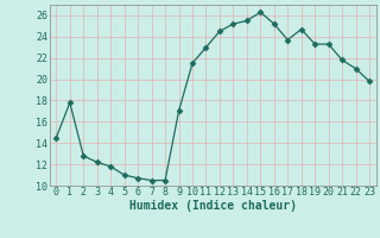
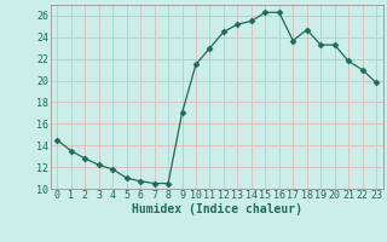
1: 17.8 -> 13.5
16: 25.2 -> 26.3
